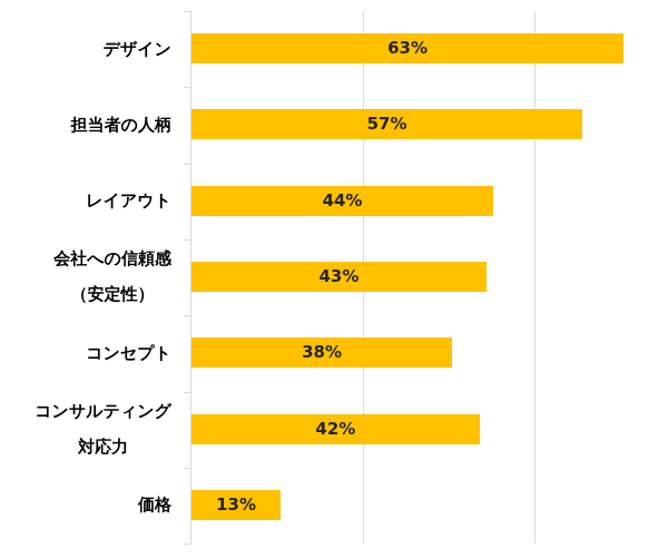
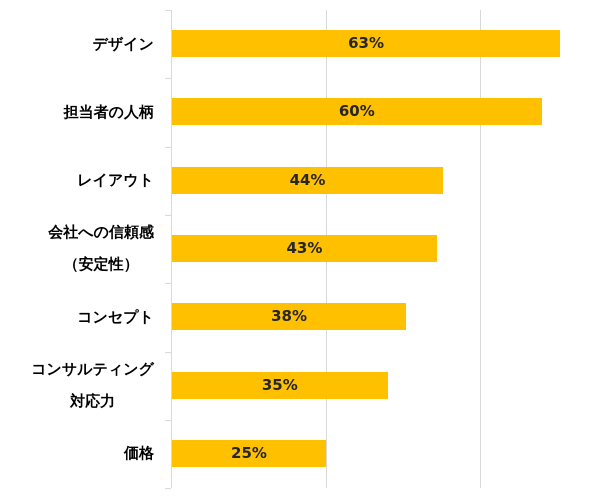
担当者の人柄: 57% -> 60%
コンサルティング対応力: 42% -> 35%
価格: 13% -> 25%
